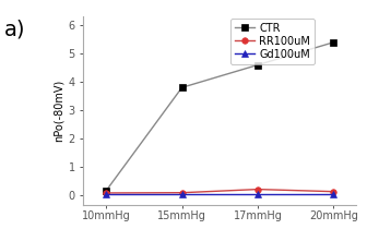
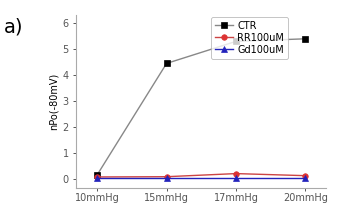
CTR/15mmHg: 3.80 -> 4.45
CTR/17mmHg: 4.60 -> 5.30
